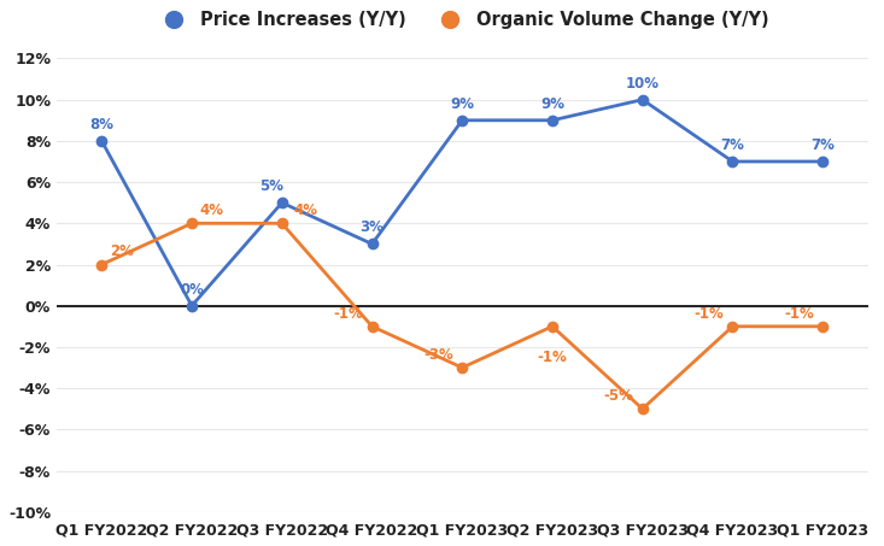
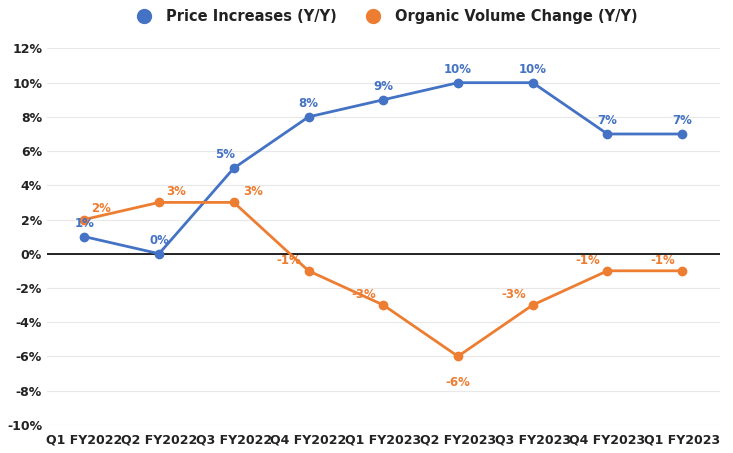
Price Increases (Y/Y)/Q1 FY2022: 8% -> 1%
Organic Volume Change (Y/Y)/Q2 FY2022: 4% -> 3%
Organic Volume Change (Y/Y)/Q3 FY2022: 4% -> 3%
Price Increases (Y/Y)/Q4 FY2022: 3% -> 8%
Price Increases (Y/Y)/Q2 FY2023: 9% -> 10%
Organic Volume Change (Y/Y)/Q2 FY2023: -1% -> -6%
Organic Volume Change (Y/Y)/Q3 FY2023: -5% -> -3%
